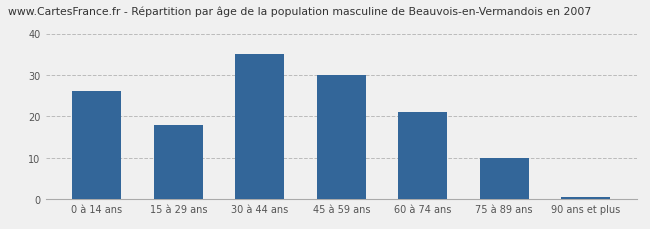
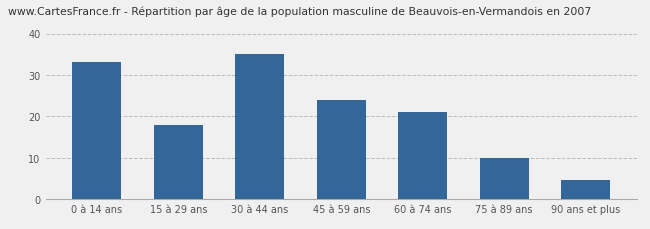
0 à 14 ans: 26.0 -> 33.0
45 à 59 ans: 30.0 -> 24.0
90 ans et plus: 0.5 -> 4.5
